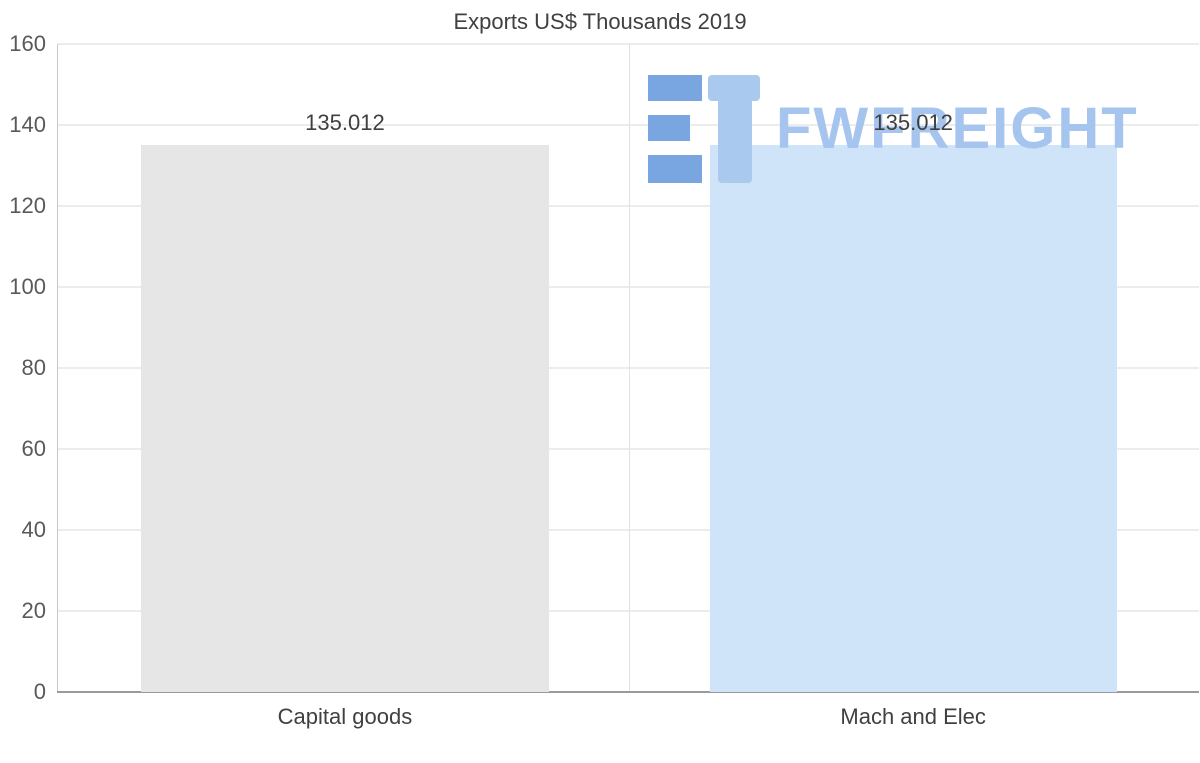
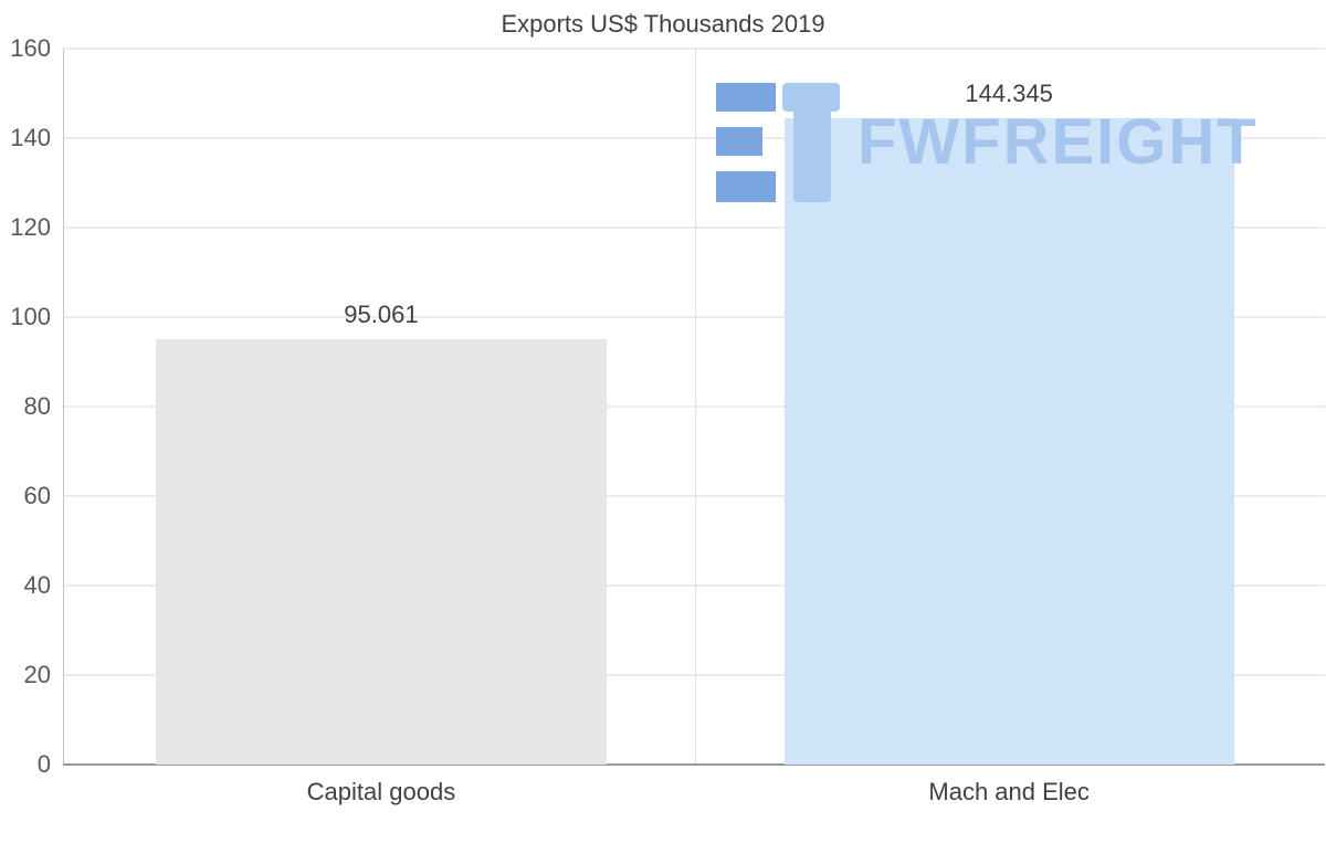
Capital goods: 135.012 -> 95.061
Mach and Elec: 135.012 -> 144.345
